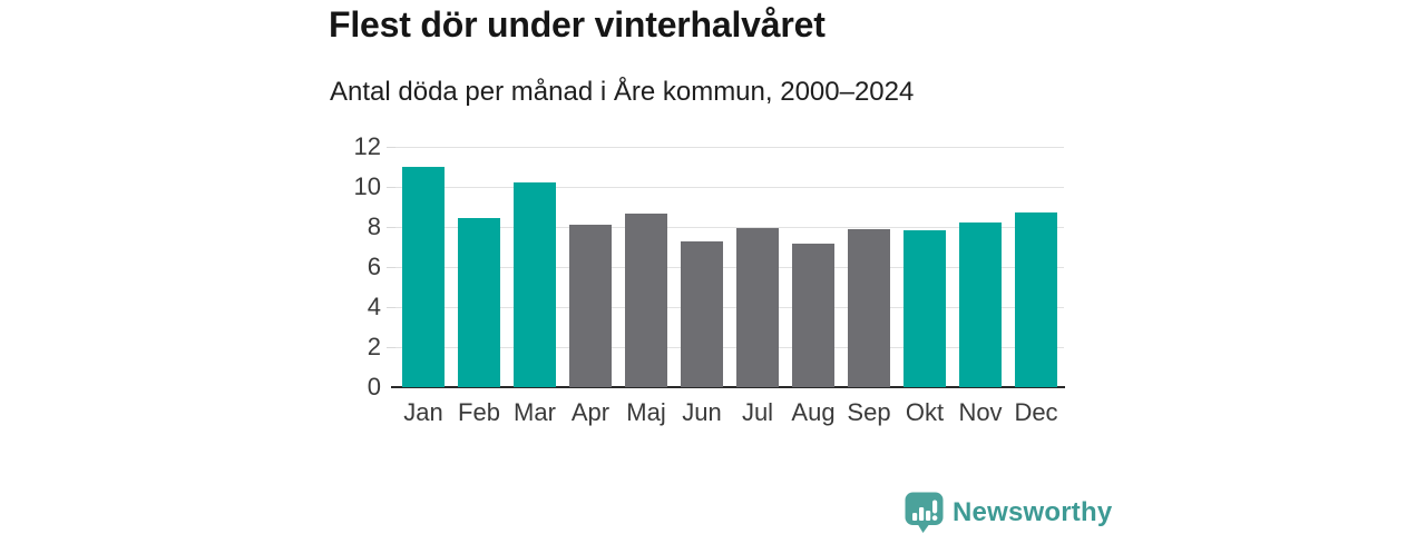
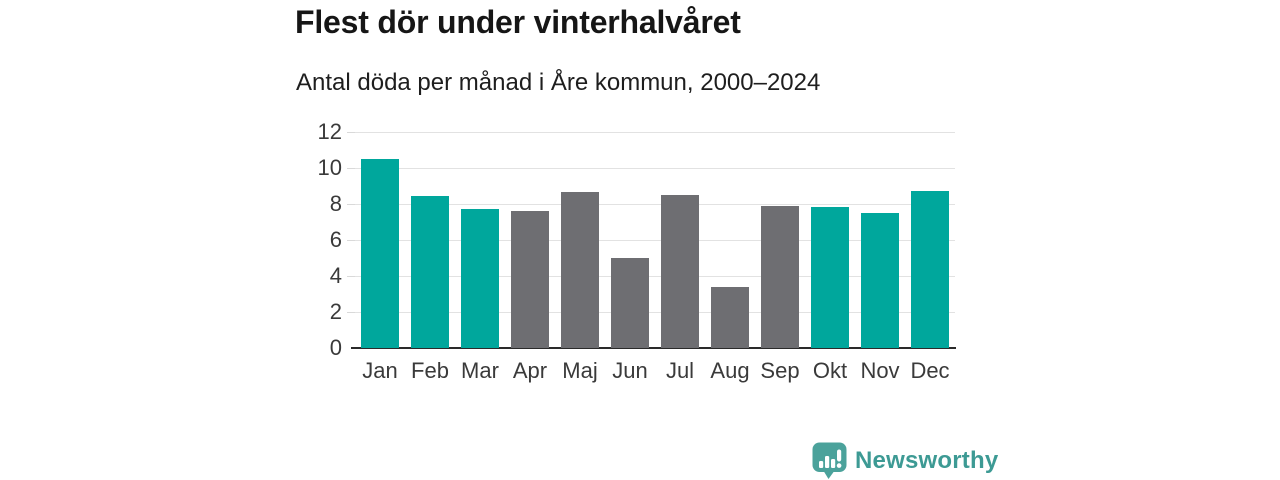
Jan: 11.0 -> 10.5
Mar: 10.2 -> 7.7
Apr: 8.1 -> 7.6
Jun: 7.3 -> 5.0
Jul: 8.0 -> 8.5
Aug: 7.2 -> 3.4
Nov: 8.2 -> 7.5
